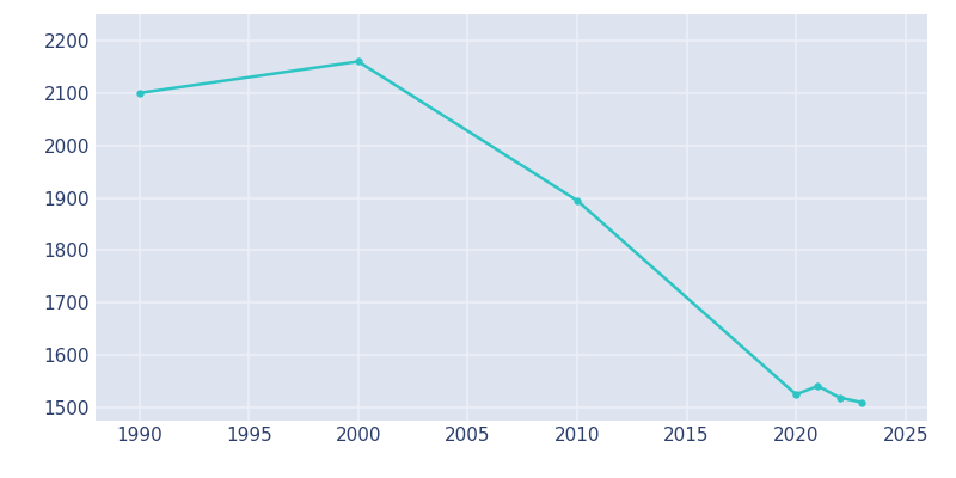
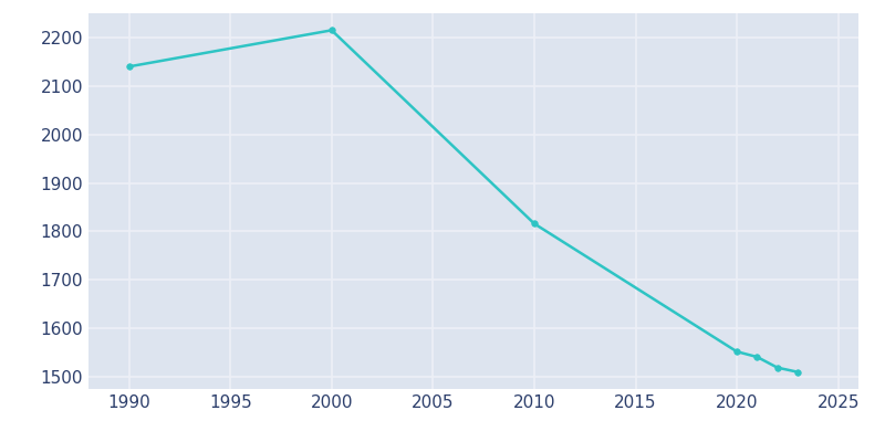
1990: 2100 -> 2140
2000: 2160 -> 2215
2010: 1895 -> 1816
2020: 1525 -> 1552
